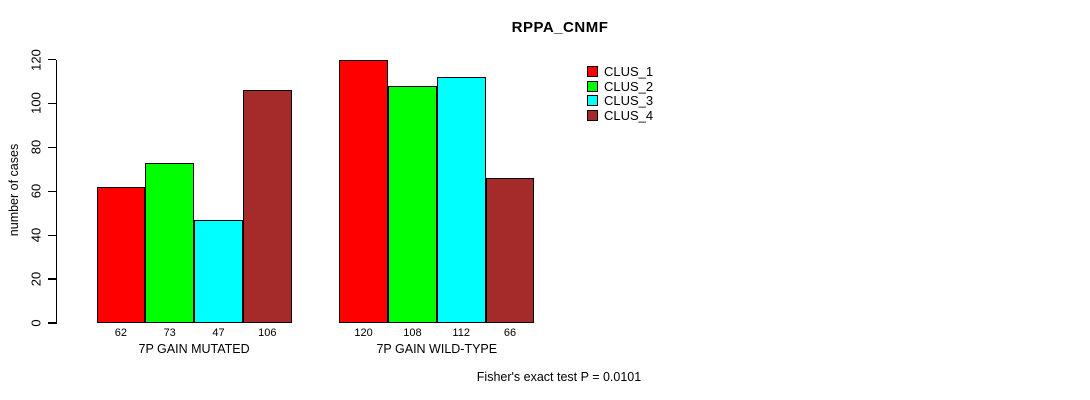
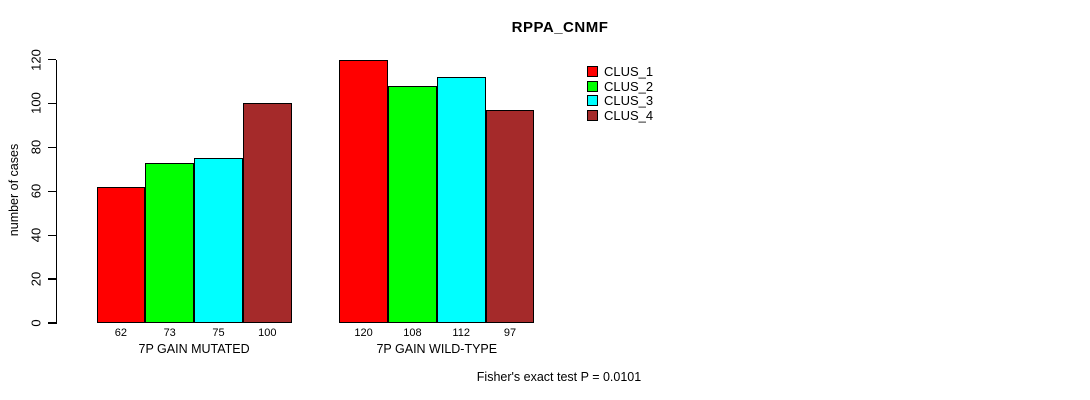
CLUS_3/7P GAIN MUTATED: 47 -> 75
CLUS_4/7P GAIN MUTATED: 106 -> 100
CLUS_4/7P GAIN WILD-TYPE: 66 -> 97
